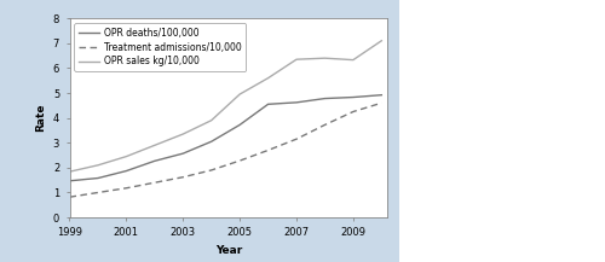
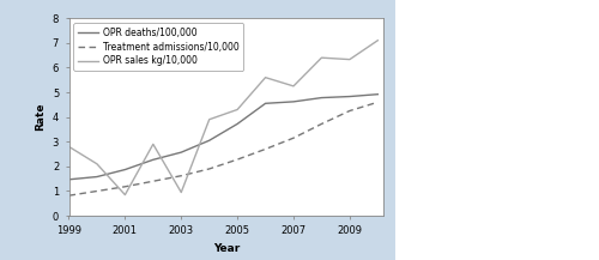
OPR sales kg/10,000/1999: 1.84 -> 2.80
OPR sales kg/10,000/2001: 2.45 -> 0.85
OPR sales kg/10,000/2003: 3.35 -> 0.95
OPR sales kg/10,000/2005: 4.95 -> 4.30
OPR sales kg/10,000/2007: 6.35 -> 5.25
